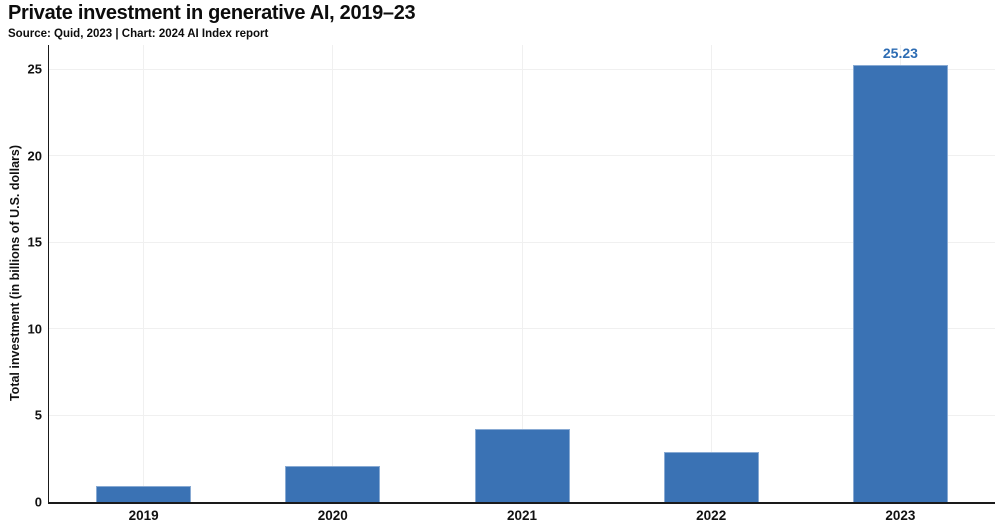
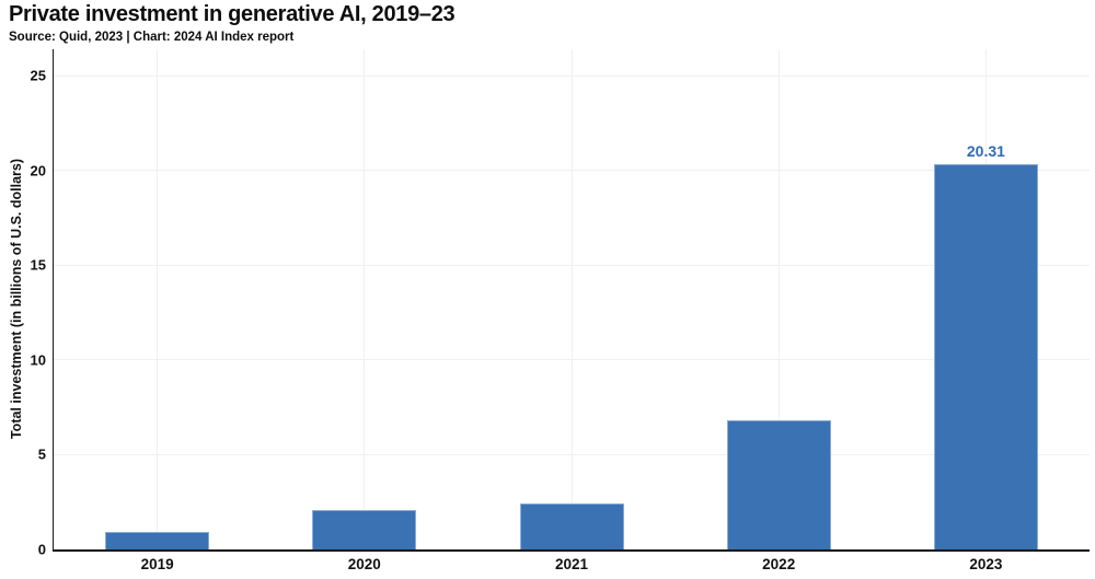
2021: 4.2 -> 2.4
2022: 2.9 -> 6.8
2023: 25.23 -> 20.31
